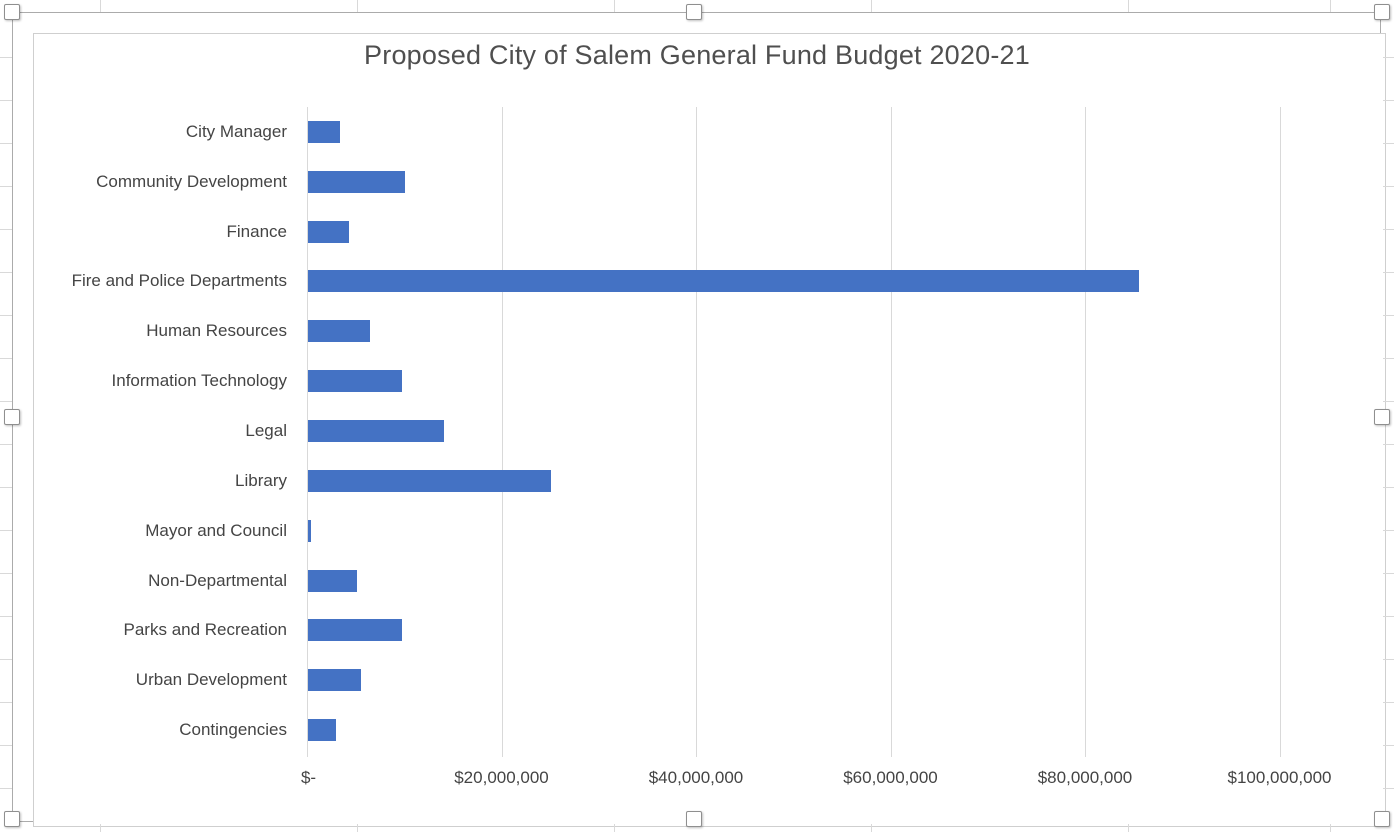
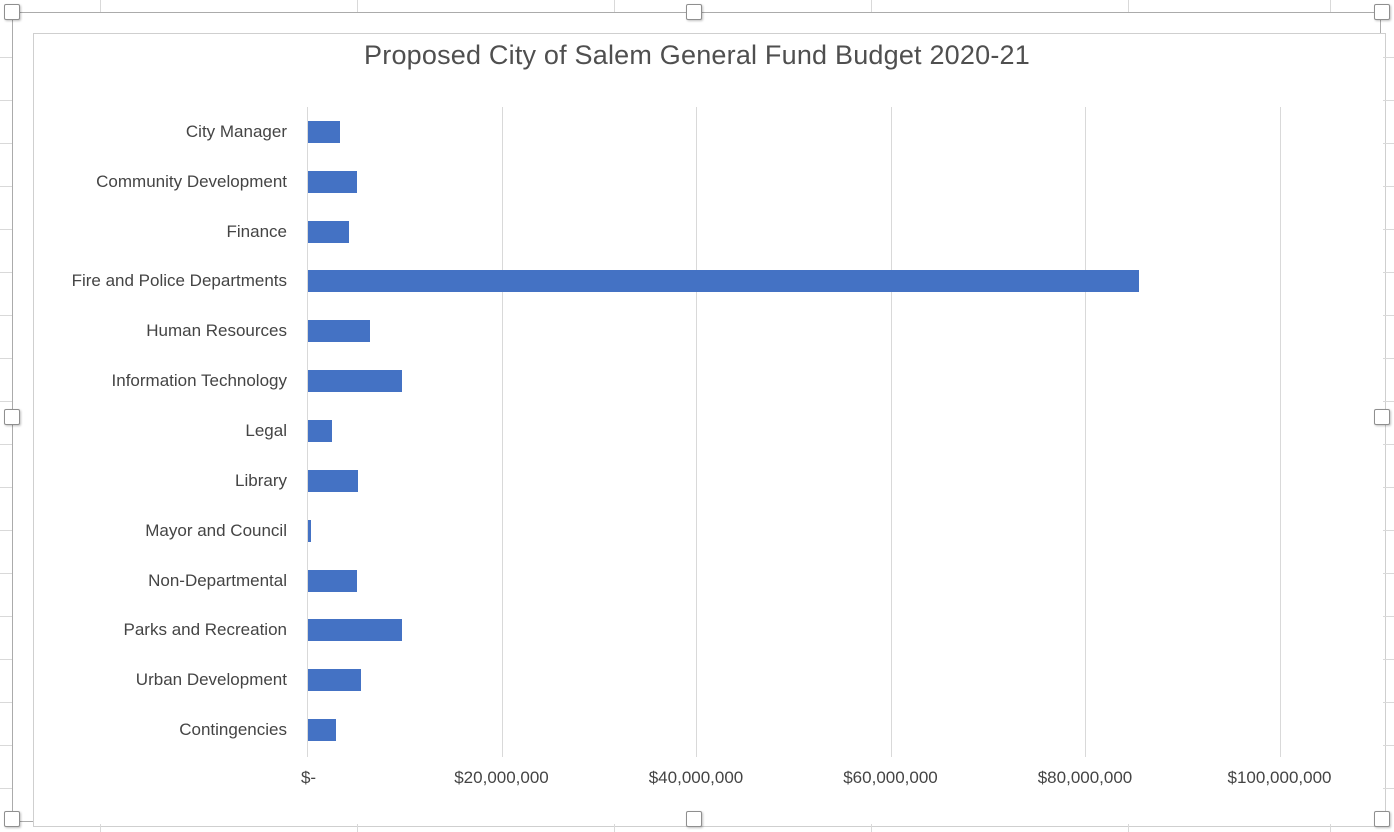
Community Development: $10000000 -> $5000000
Legal: $14000000 -> $2000000
Library: $25000000 -> $5000000
